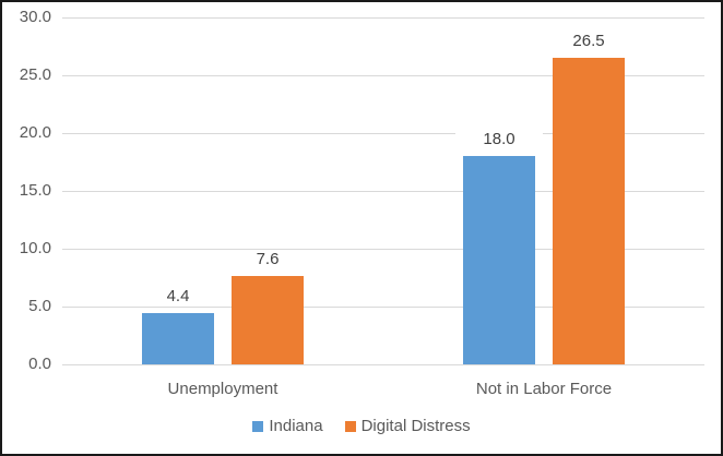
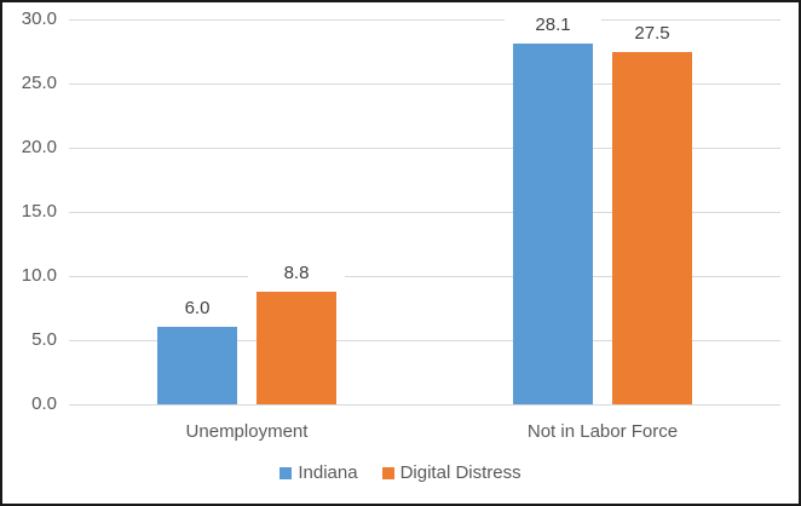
Indiana/Unemployment: 4.4 -> 6.0
Digital Distress/Unemployment: 7.6 -> 8.8
Indiana/Not in Labor Force: 18.0 -> 28.1
Digital Distress/Not in Labor Force: 26.5 -> 27.5
